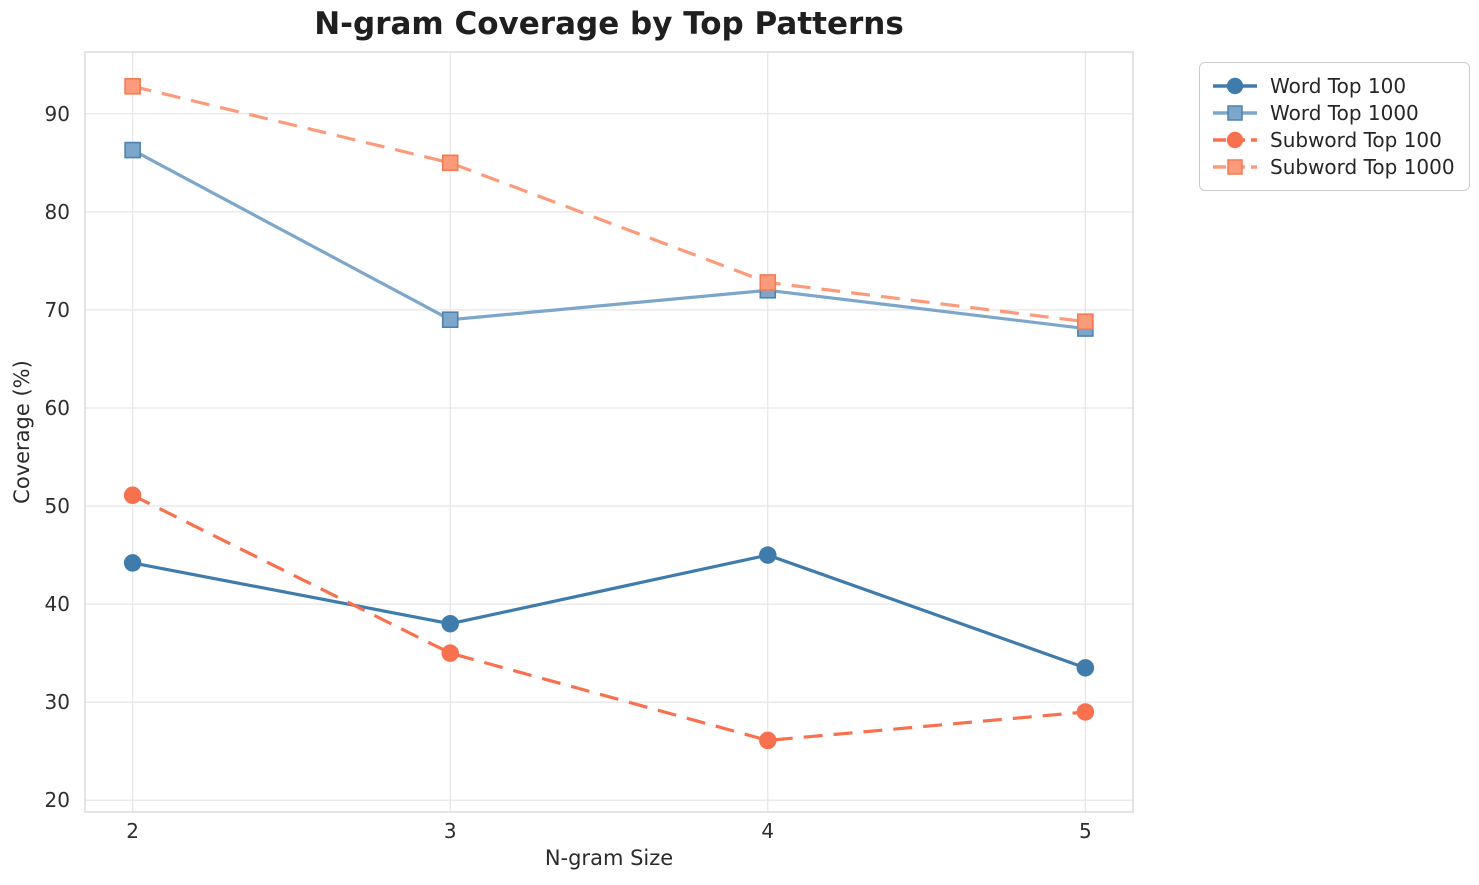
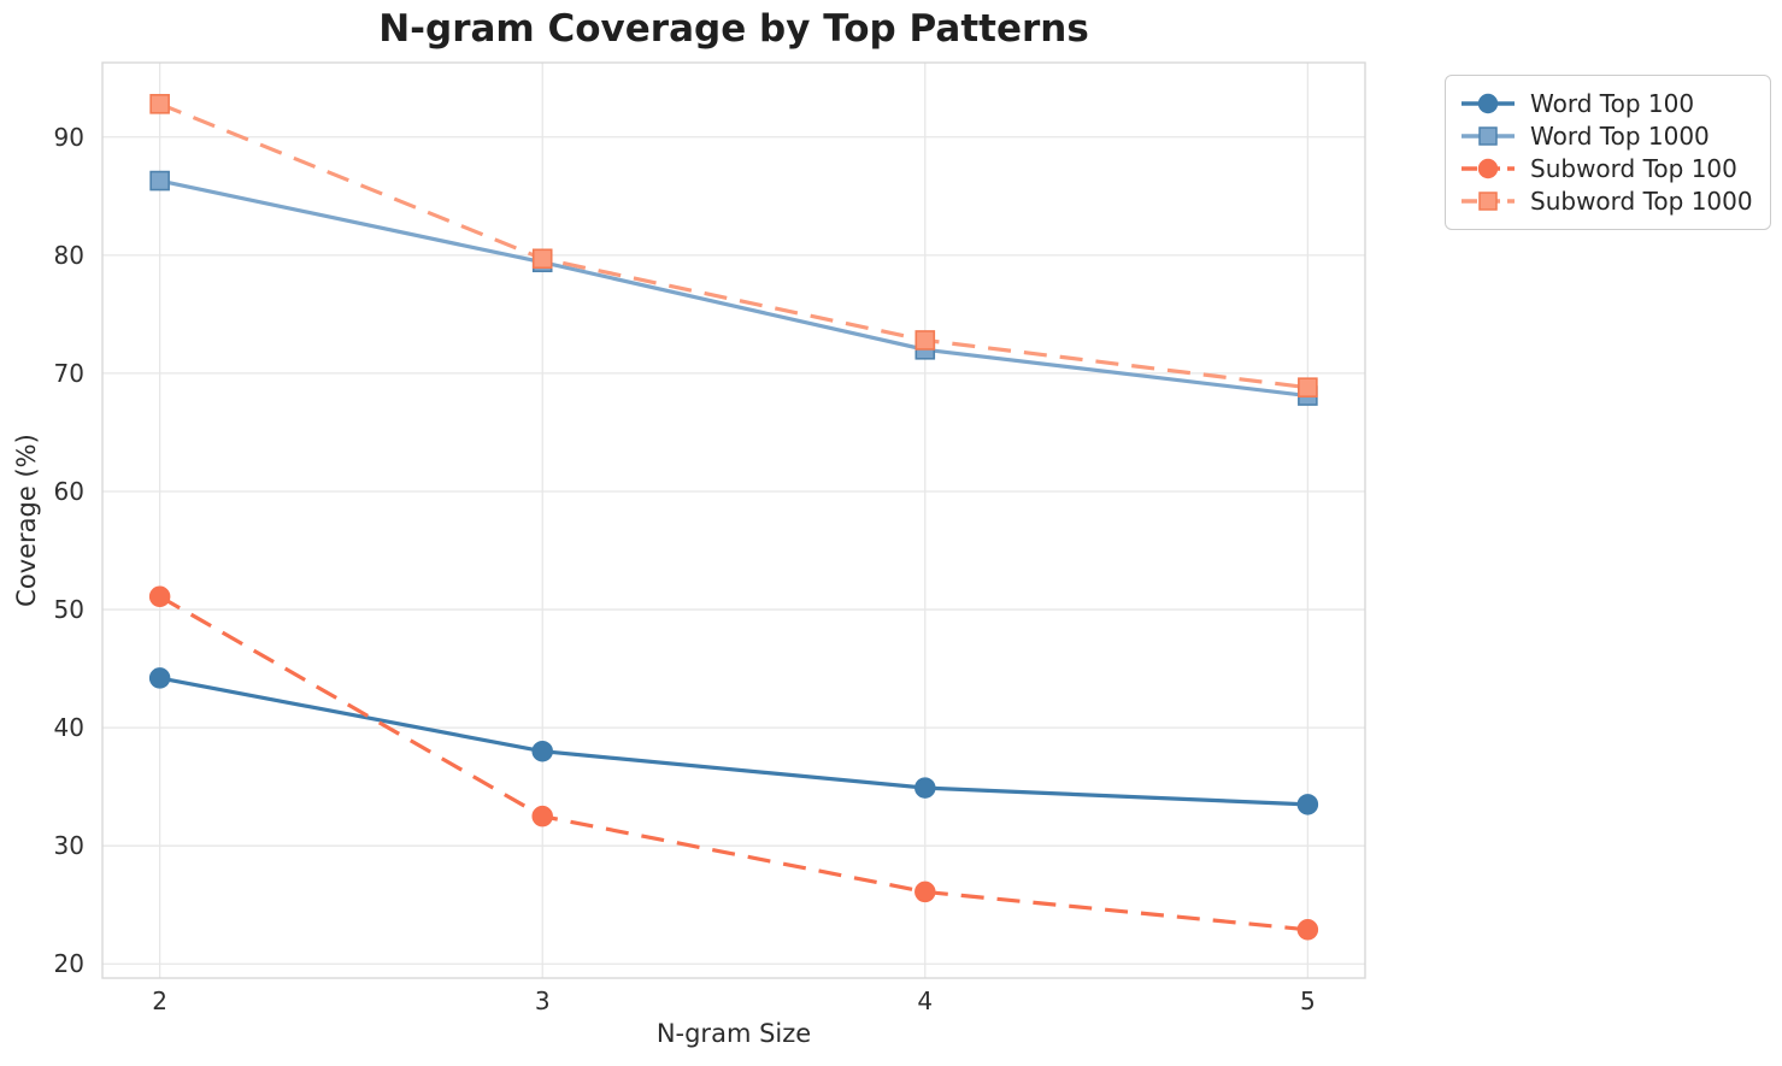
Word Top 1000/3: 69 -> 79
Subword Top 100/3: 35 -> 32
Subword Top 1000/3: 85 -> 80
Word Top 100/4: 45 -> 35
Subword Top 100/5: 29 -> 23
